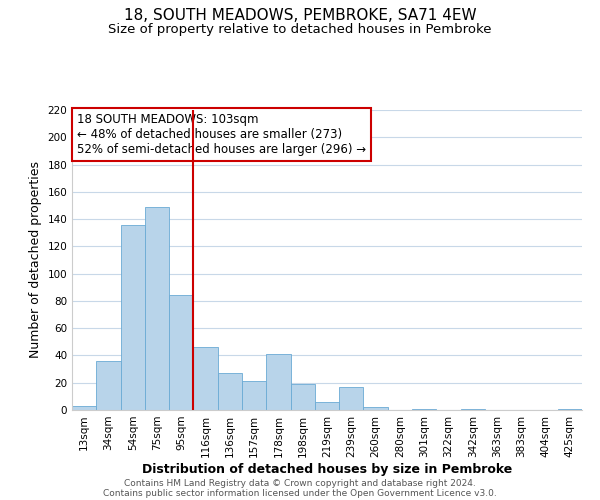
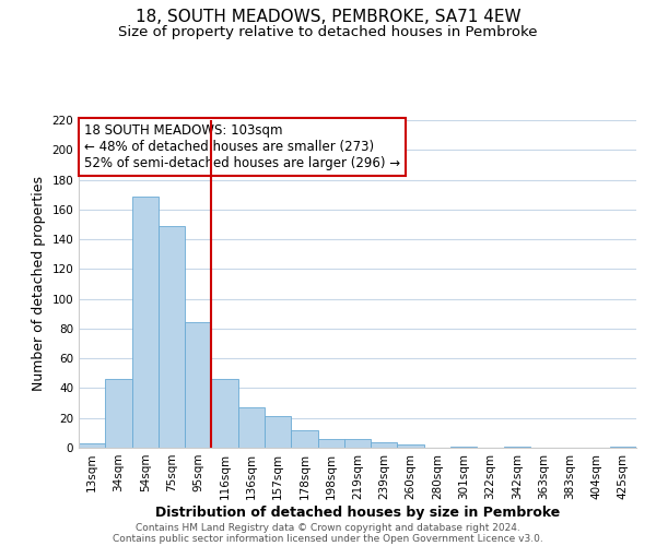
34sqm: 36 -> 46
54sqm: 136 -> 169
178sqm: 41 -> 12
198sqm: 19 -> 6
239sqm: 17 -> 4
